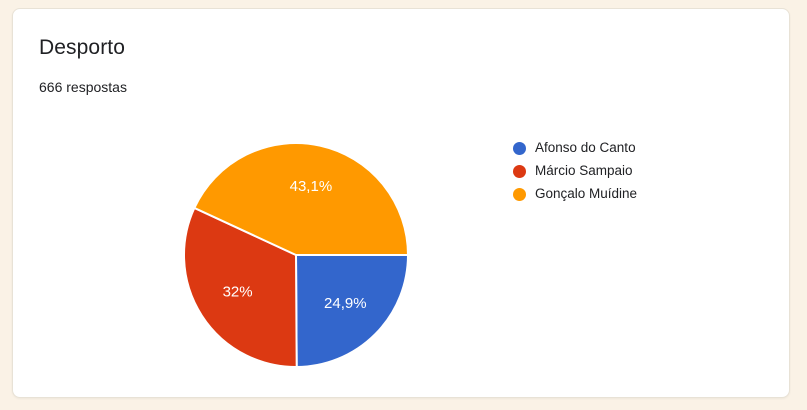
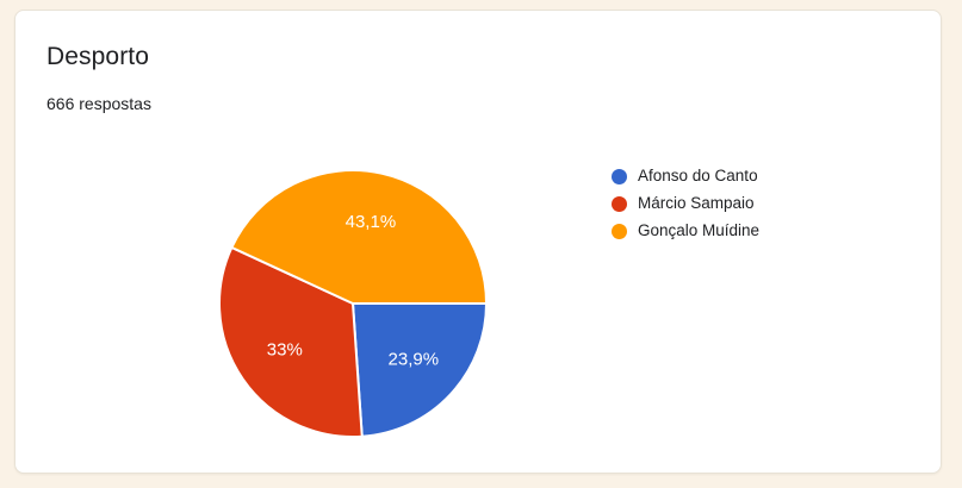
Afonso do Canto: 24,9% -> 23,9%
Márcio Sampaio: 32% -> 33%
